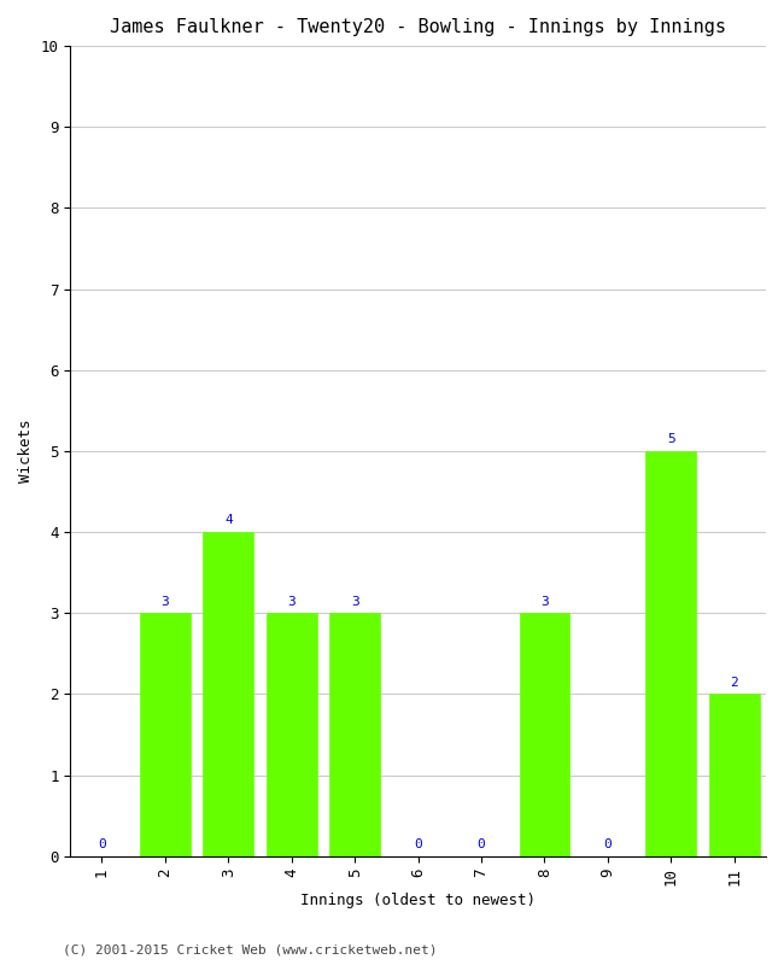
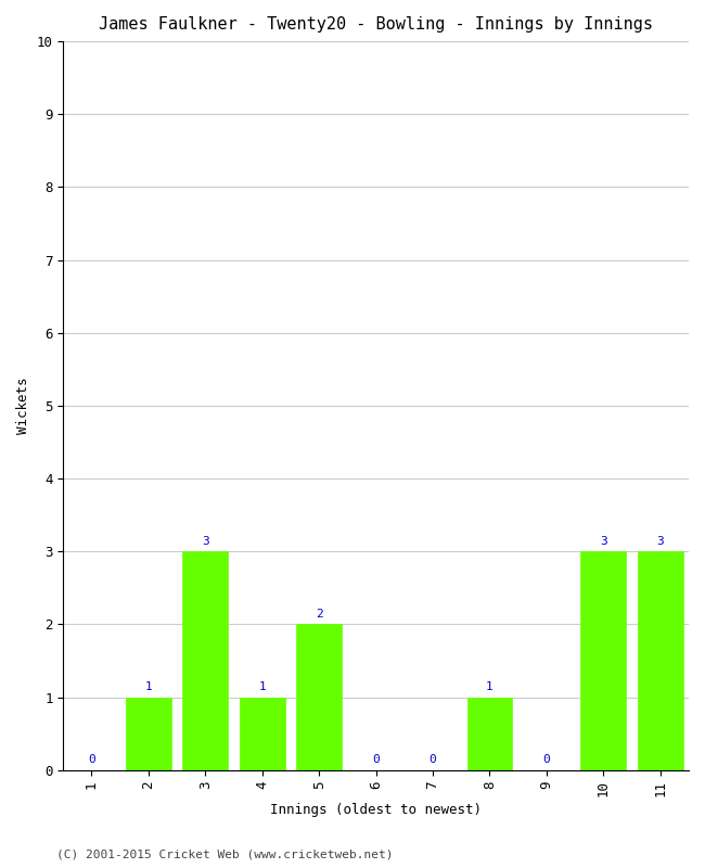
2: 3 -> 1
3: 4 -> 3
4: 3 -> 1
5: 3 -> 2
8: 3 -> 1
10: 5 -> 3
11: 2 -> 3
